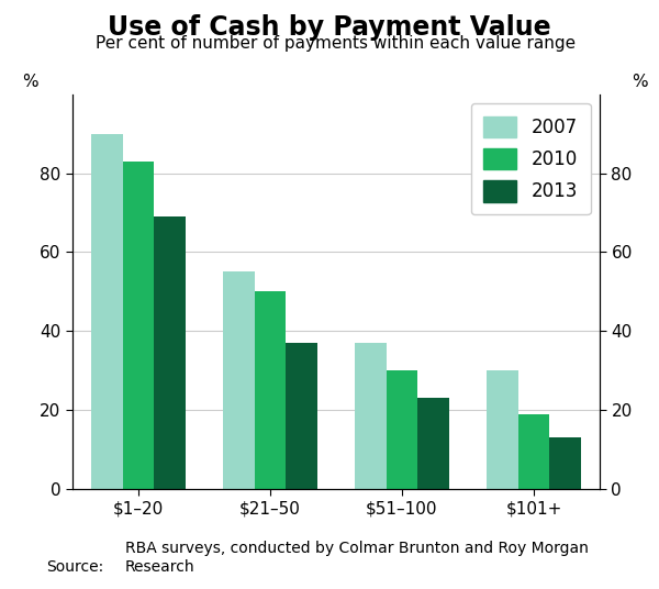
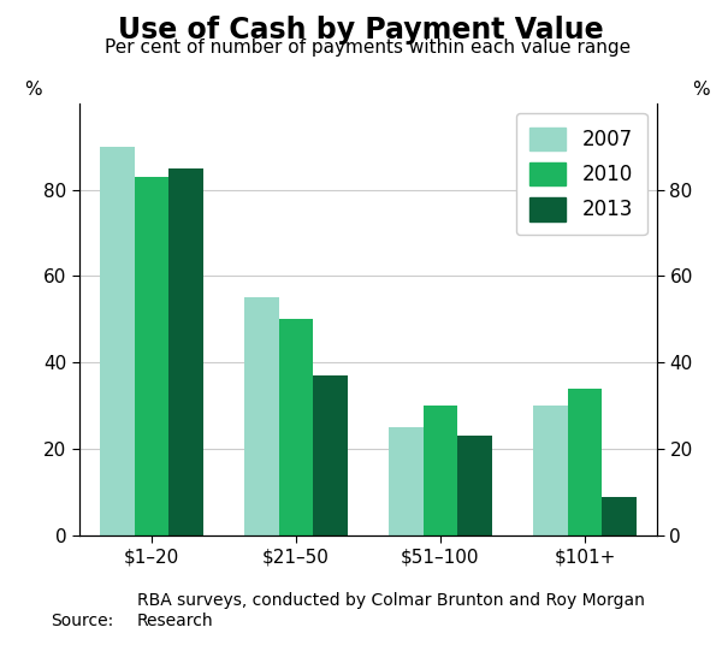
2013/$1–20: 69 -> 85
2007/$51–100: 37 -> 25
2010/$101+: 19 -> 34
2013/$101+: 13 -> 9
